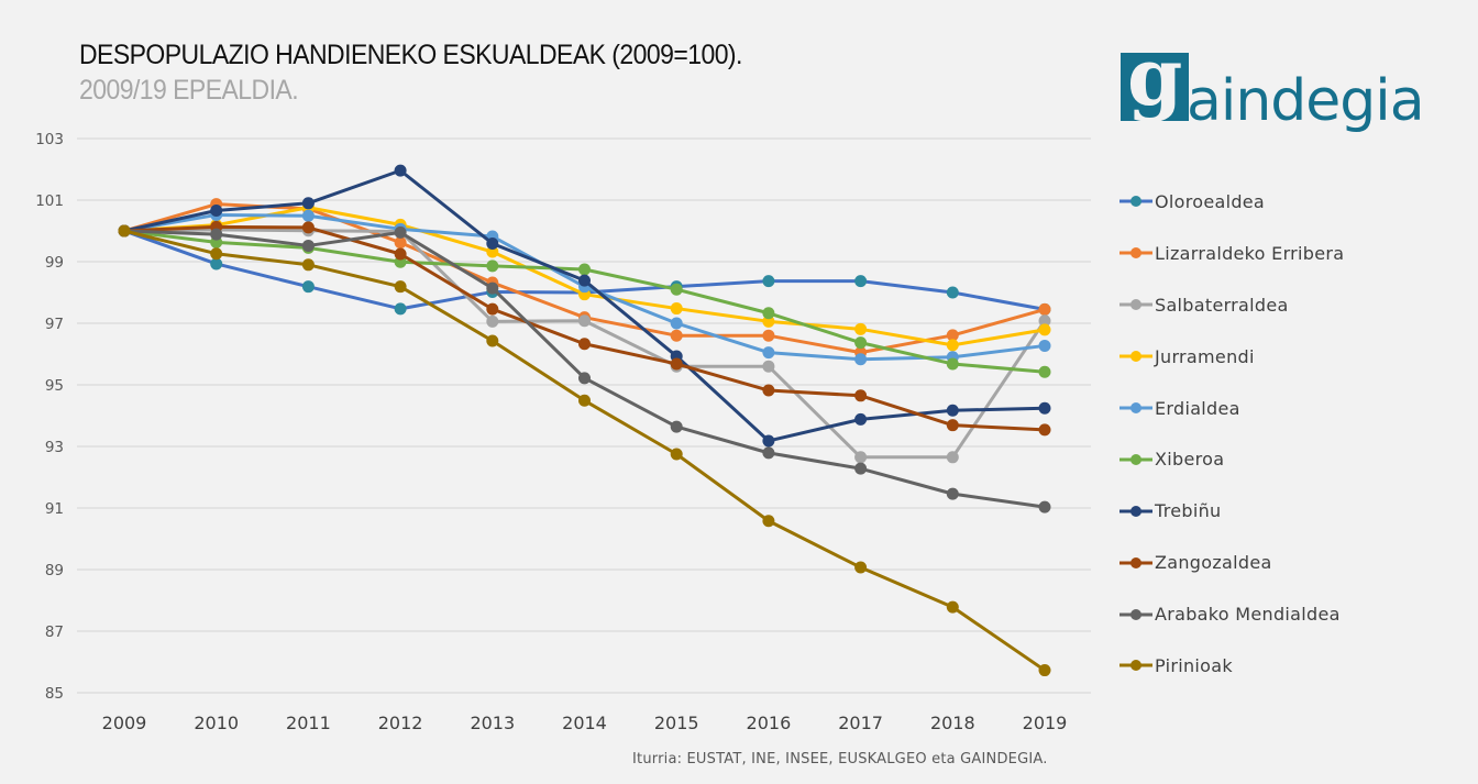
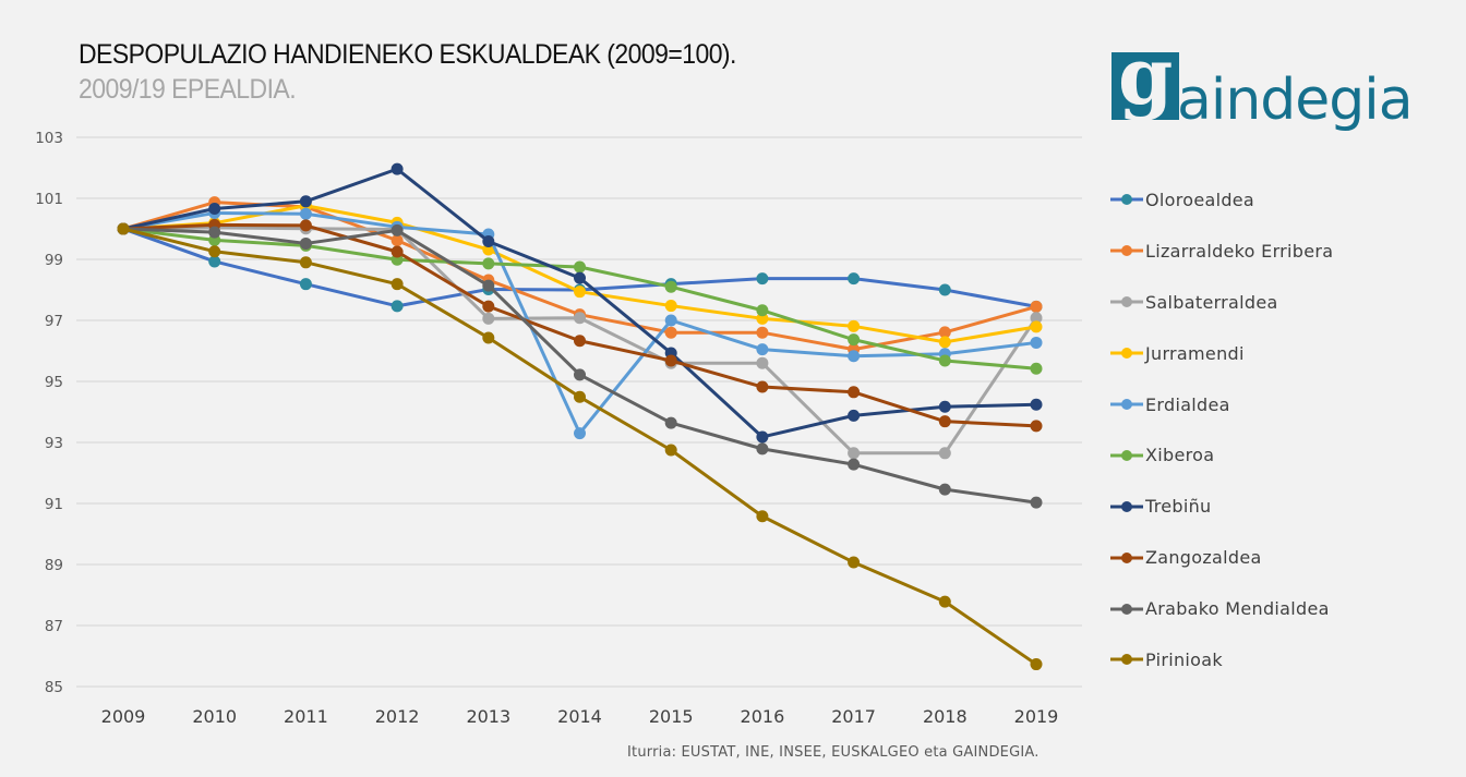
Erdialdea/2014: 98.2 -> 93.3
